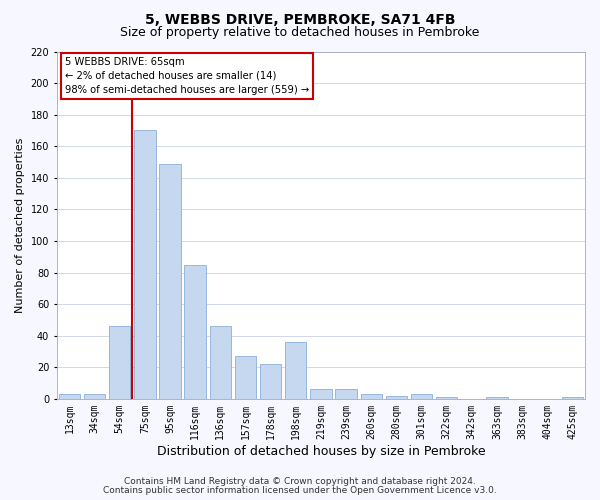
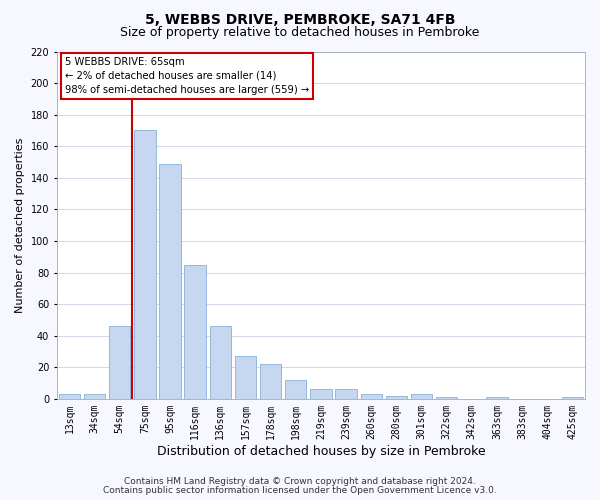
198sqm: 36 -> 12
